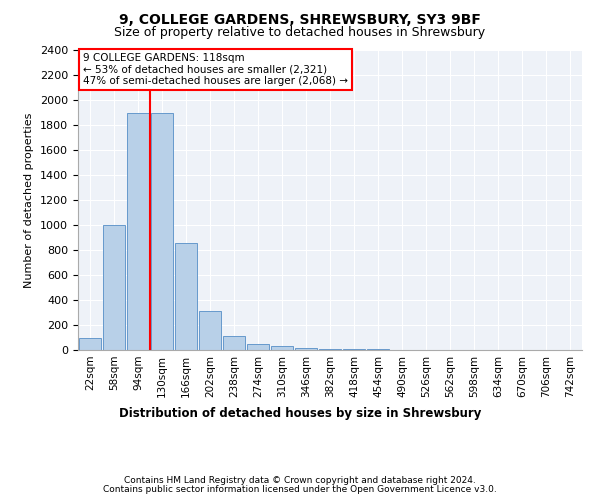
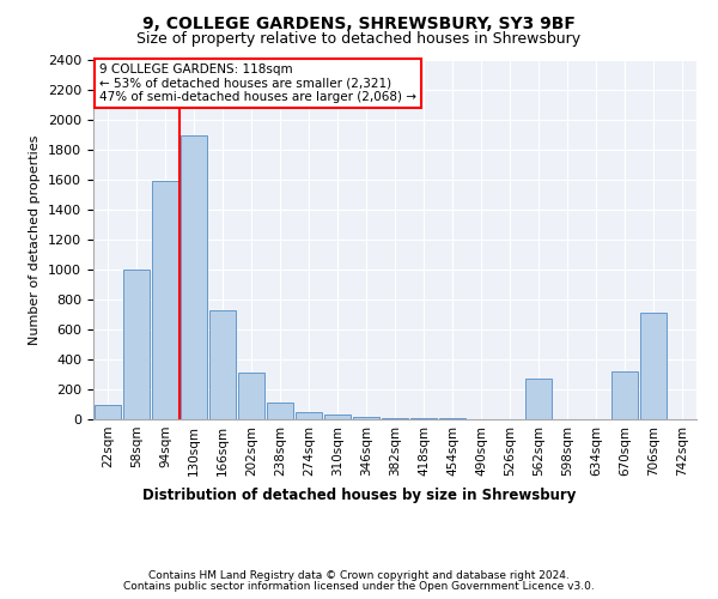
94sqm: 1900 -> 1590
166sqm: 860 -> 730
562sqm: 0 -> 270
670sqm: 0 -> 320
706sqm: 0 -> 710
